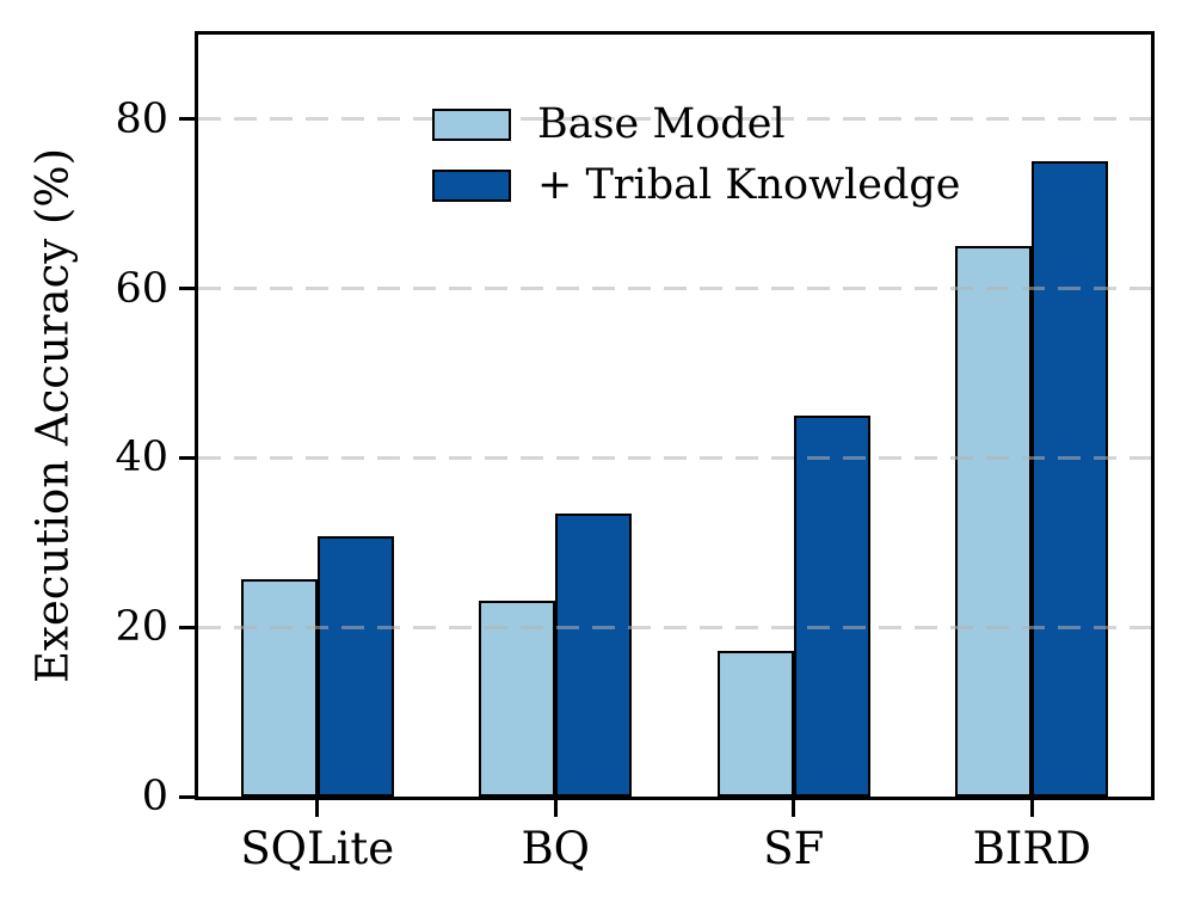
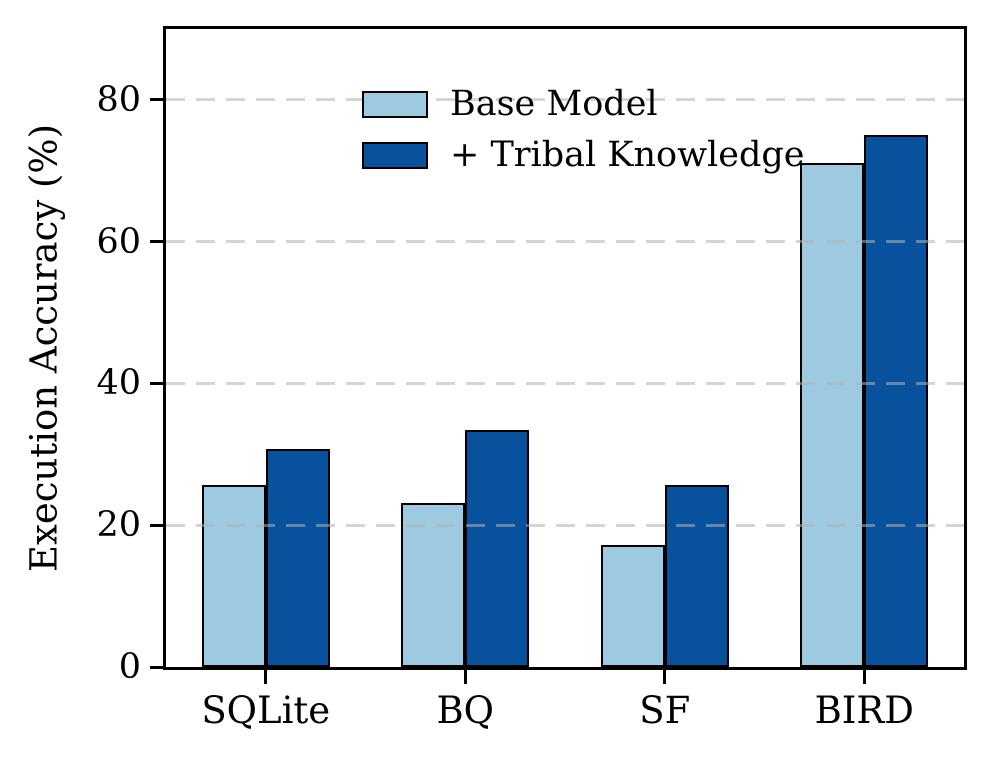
+ Tribal Knowledge/SF: 45 -> 26
Base Model/BIRD: 65 -> 71
